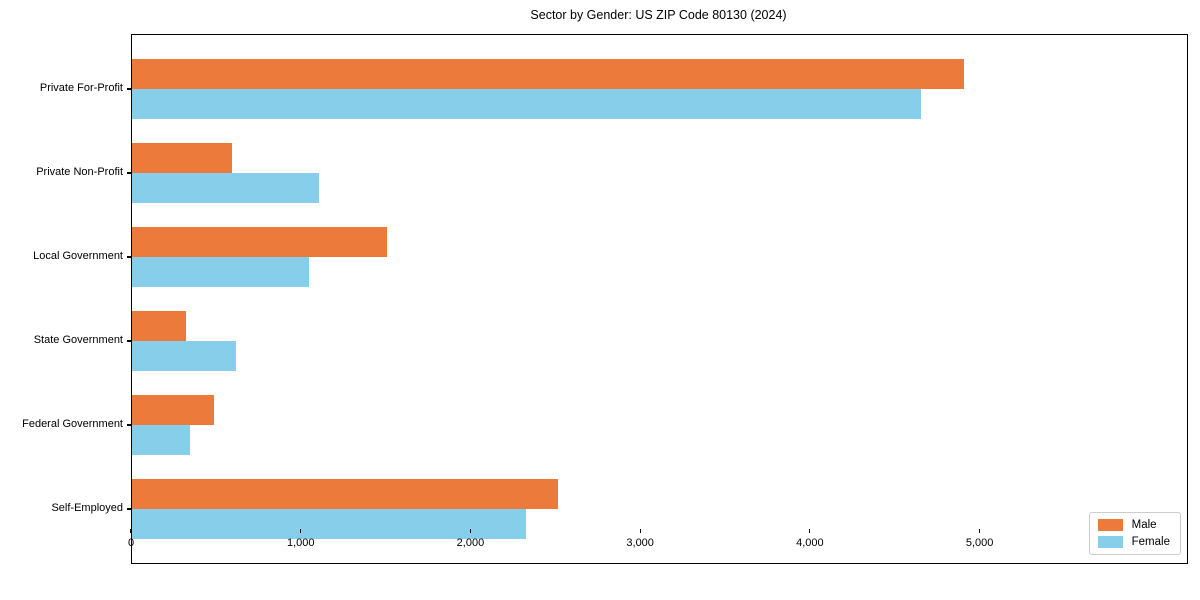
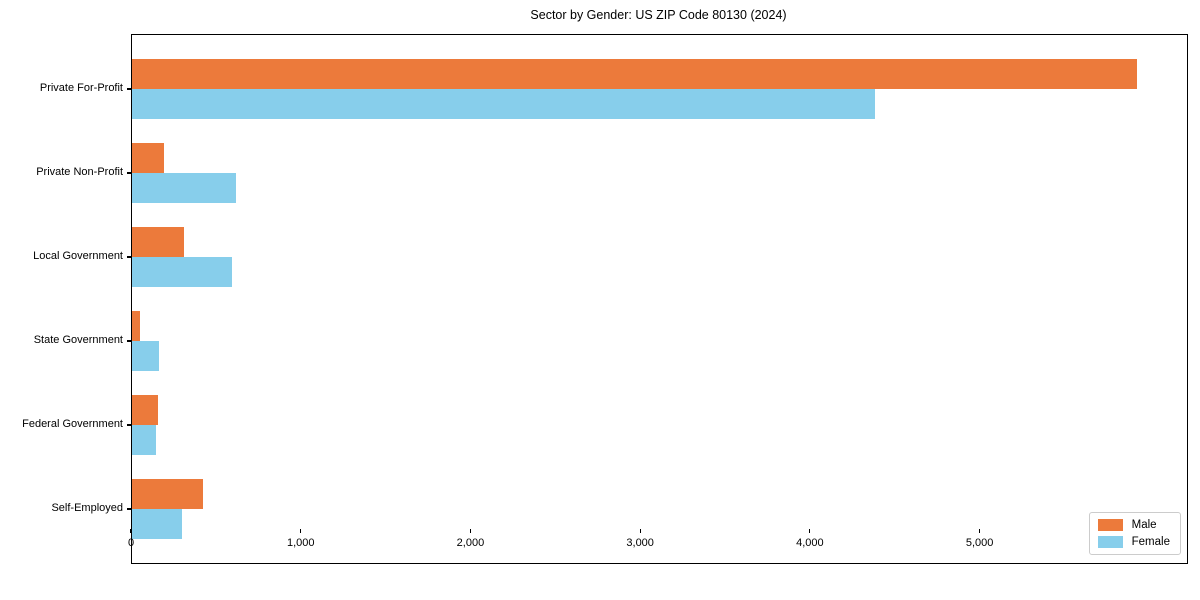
Male/Private For-Profit: 4900 -> 5920
Female/Private For-Profit: 4650 -> 4380
Male/Private Non-Profit: 590 -> 190
Female/Private Non-Profit: 1100 -> 620
Male/Local Government: 1500 -> 300
Female/Local Government: 1040 -> 590
Male/State Government: 320 -> 40
Female/State Government: 610 -> 160
Male/Federal Government: 480 -> 160
Female/Federal Government: 340 -> 140
Male/Self-Employed: 2510 -> 420
Female/Self-Employed: 2320 -> 300
